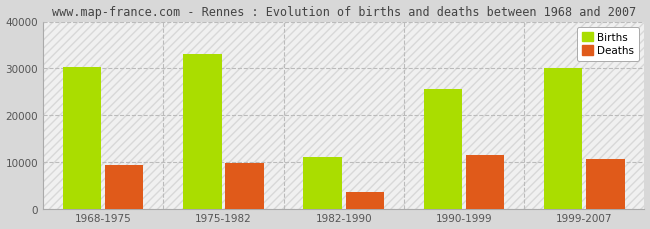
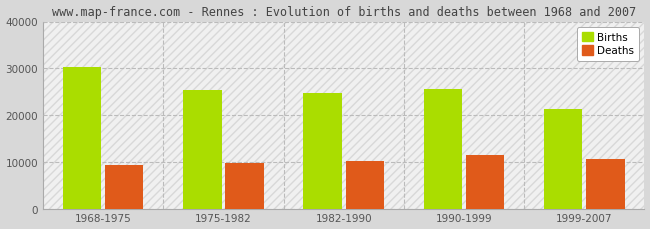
Births/1975-1982: 33000 -> 25400
Births/1982-1990: 11000 -> 24700
Deaths/1982-1990: 3500 -> 10100
Births/1999-2007: 30000 -> 21200
